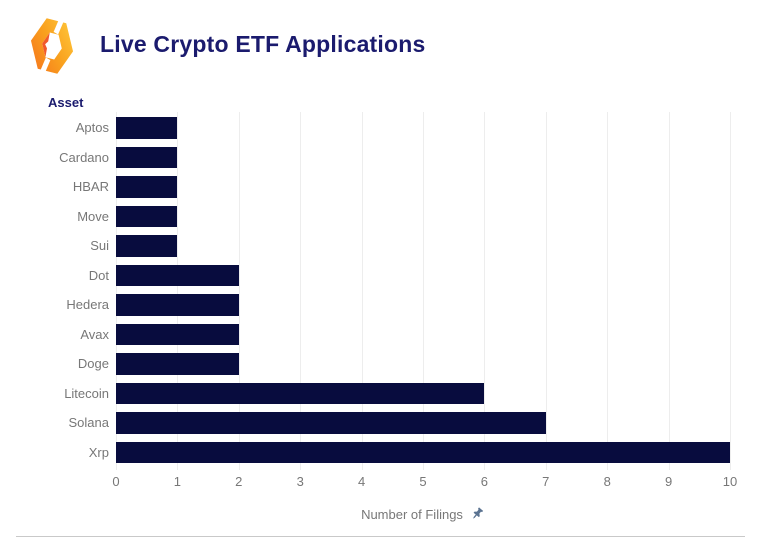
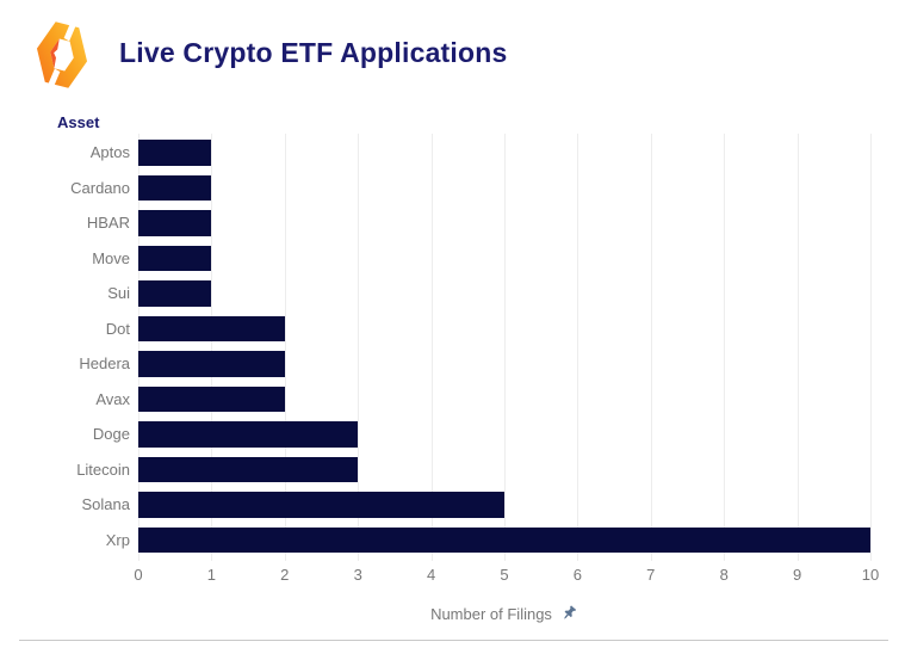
Doge: 2 -> 3
Litecoin: 6 -> 3
Solana: 7 -> 5
